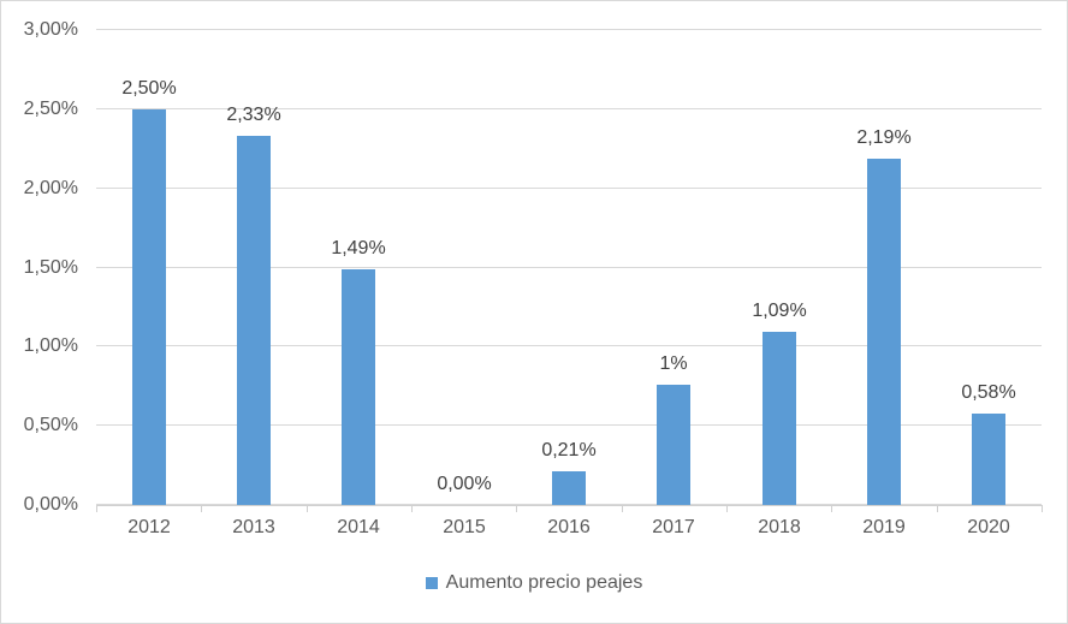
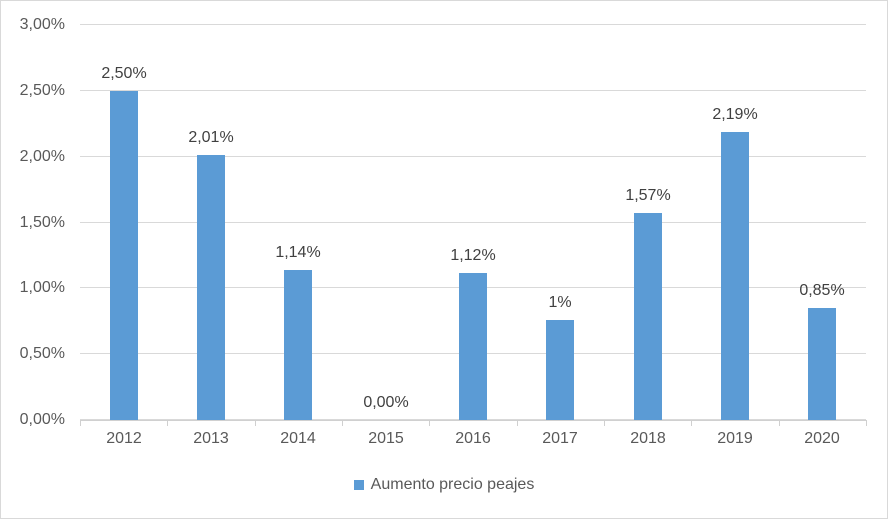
2013: 2,33% -> 2,01%
2014: 1,49% -> 1,14%
2016: 0,21% -> 1,12%
2018: 1,09% -> 1,57%
2020: 0,58% -> 0,85%
